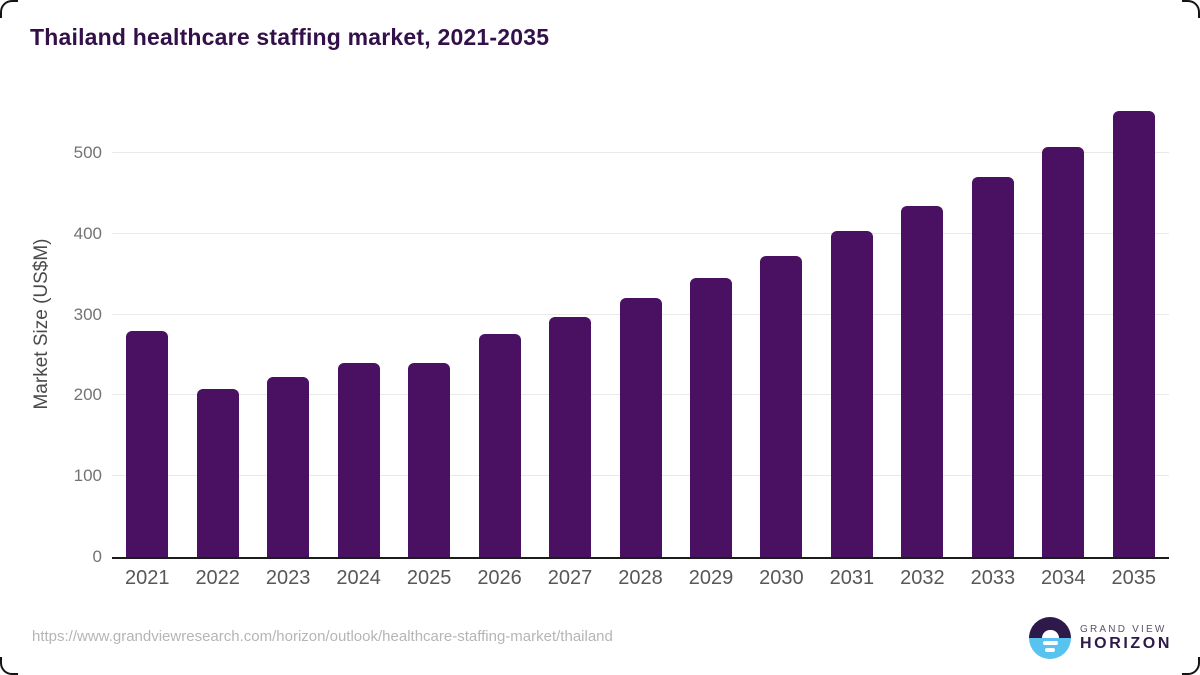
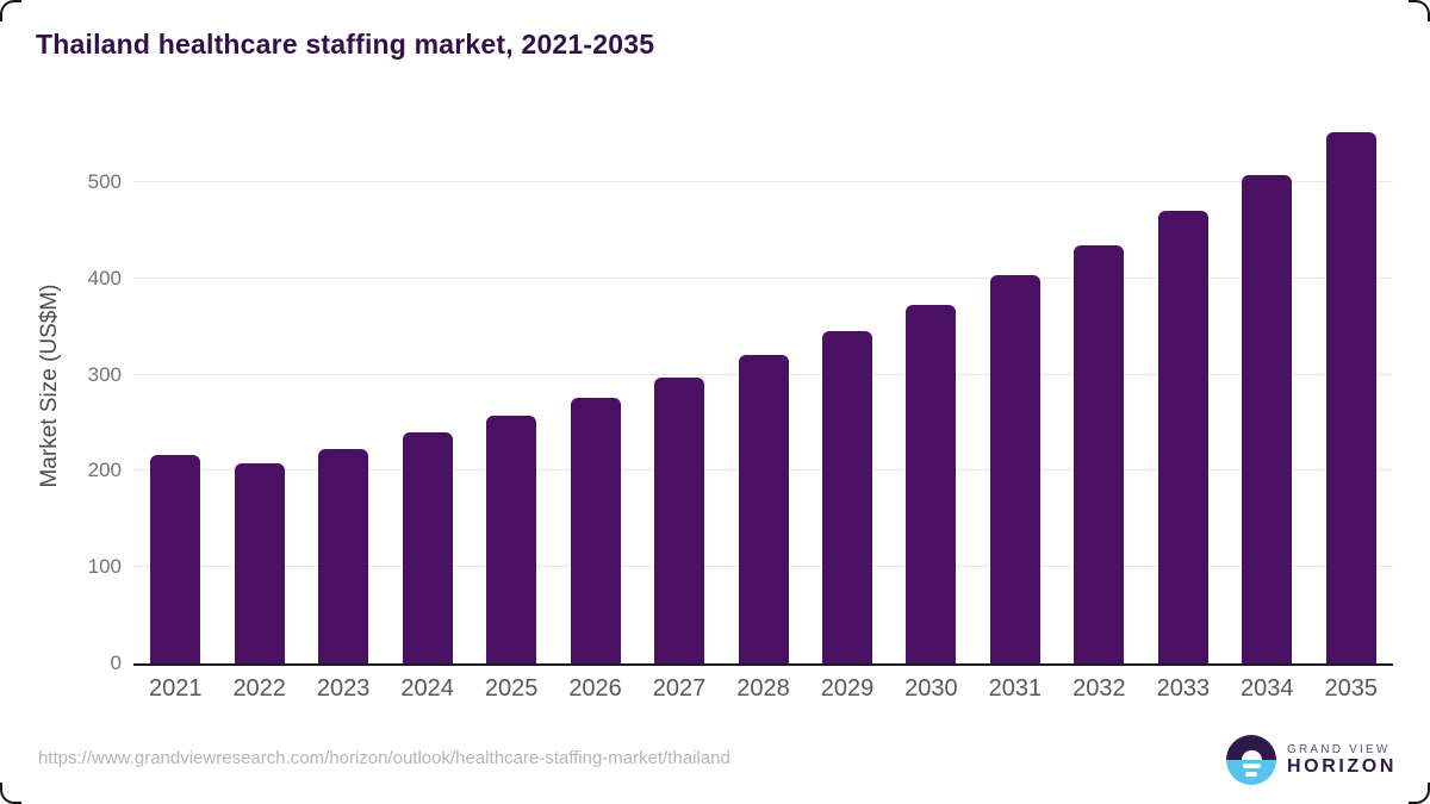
2021: 280 -> 220
2025: 240 -> 260
